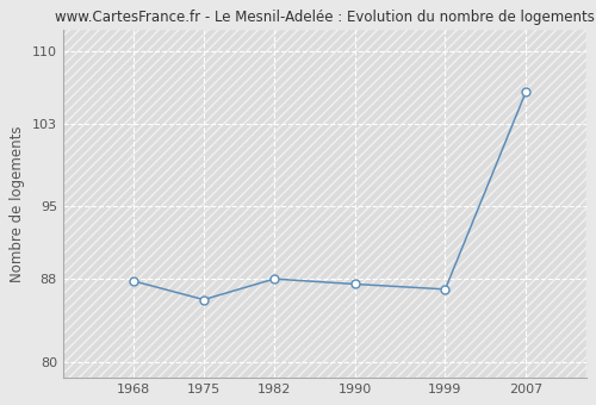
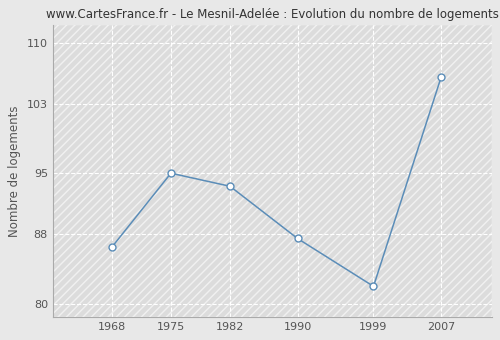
1968: 87.8 -> 86.5
1975: 86.0 -> 95.0
1982: 88.0 -> 93.5
1999: 87.0 -> 82.0
